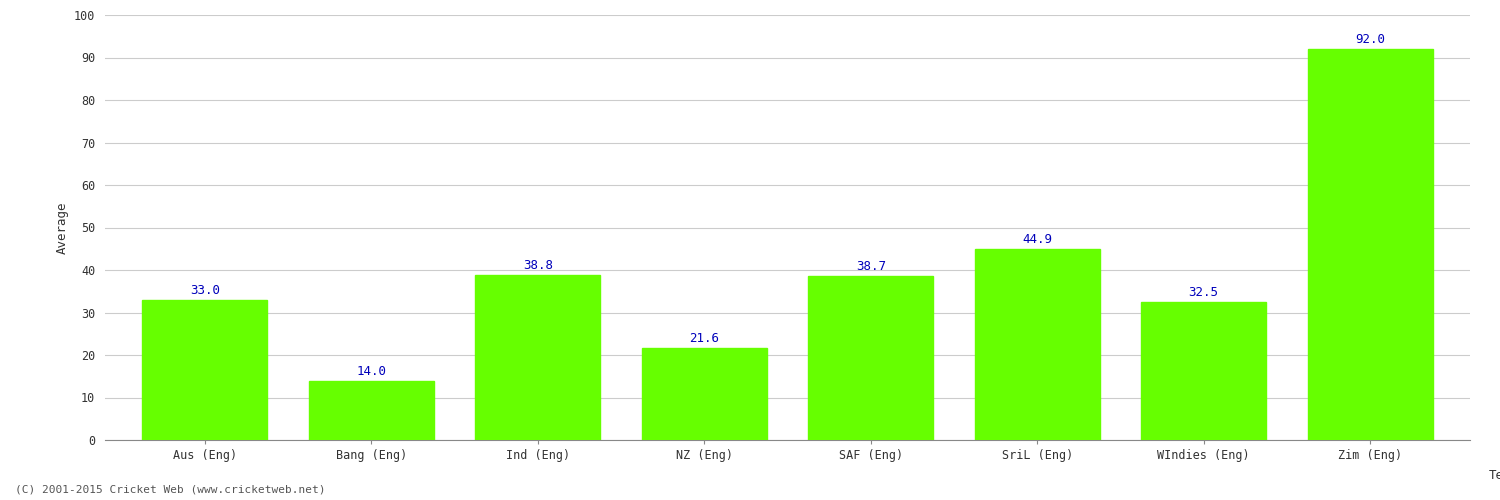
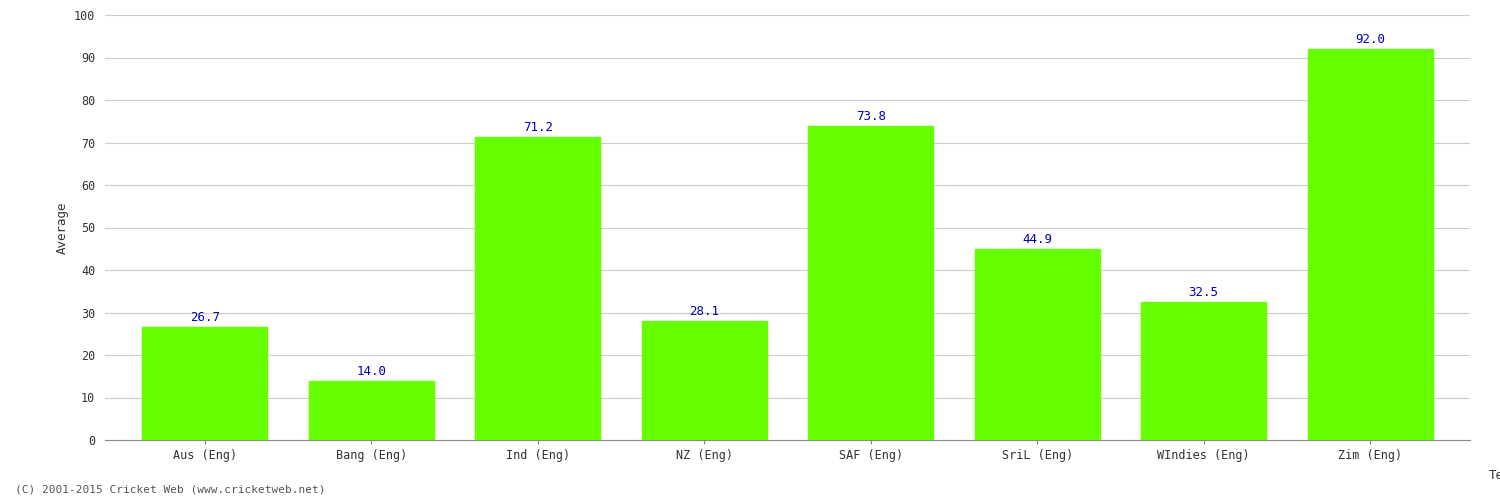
Aus (Eng): 33.0 -> 26.7
Ind (Eng): 38.8 -> 71.2
NZ (Eng): 21.6 -> 28.1
SAF (Eng): 38.7 -> 73.8
